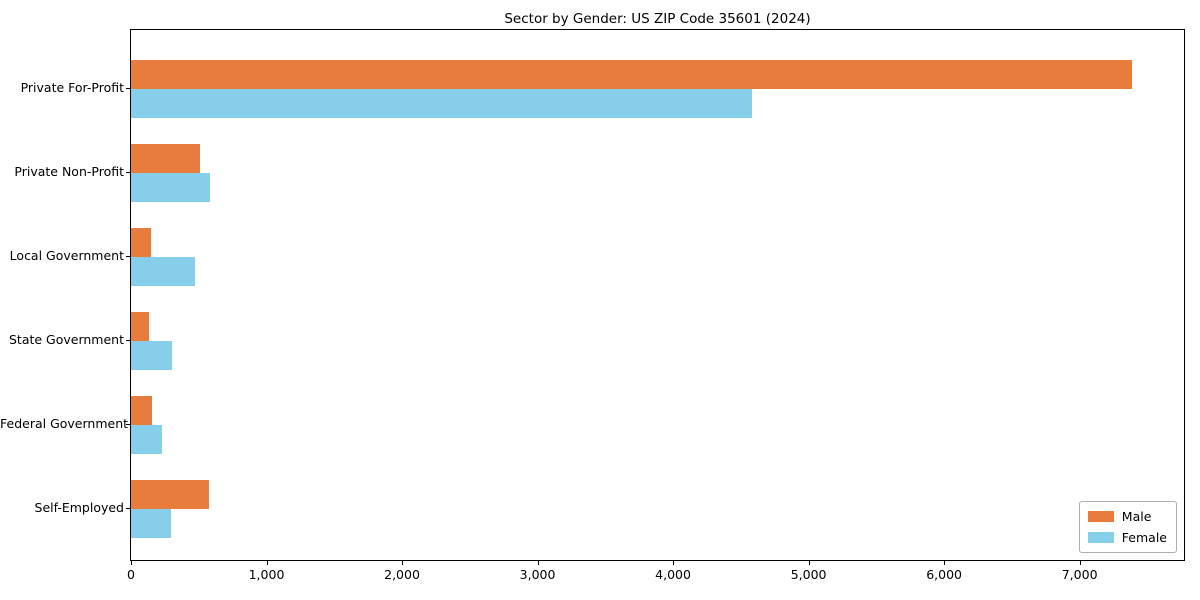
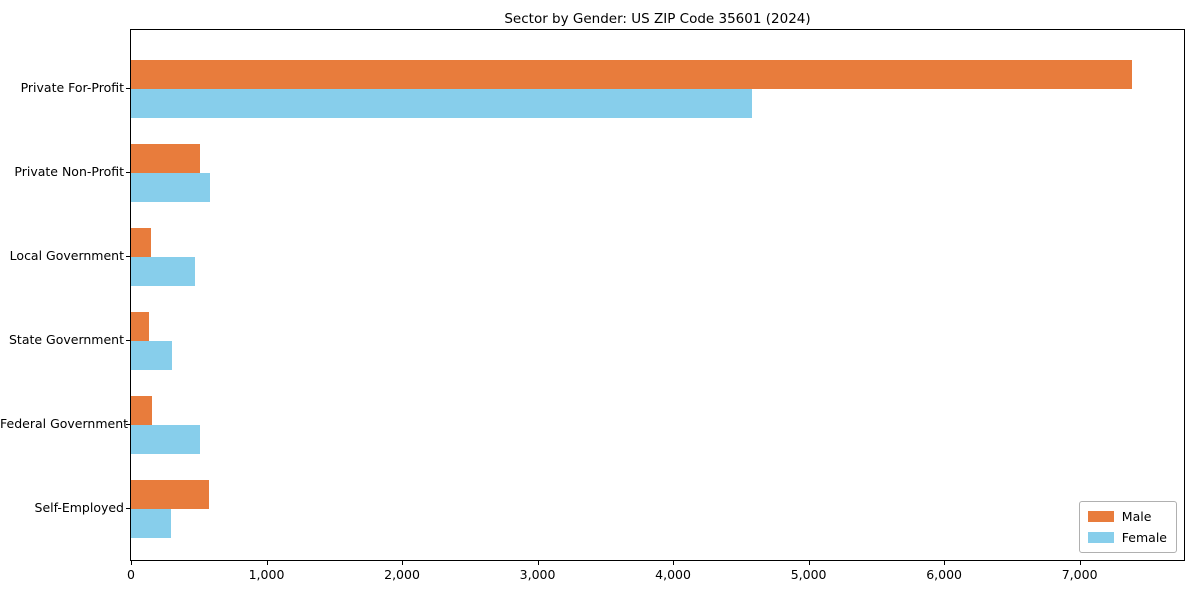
Female/Federal Government: 230 -> 510
